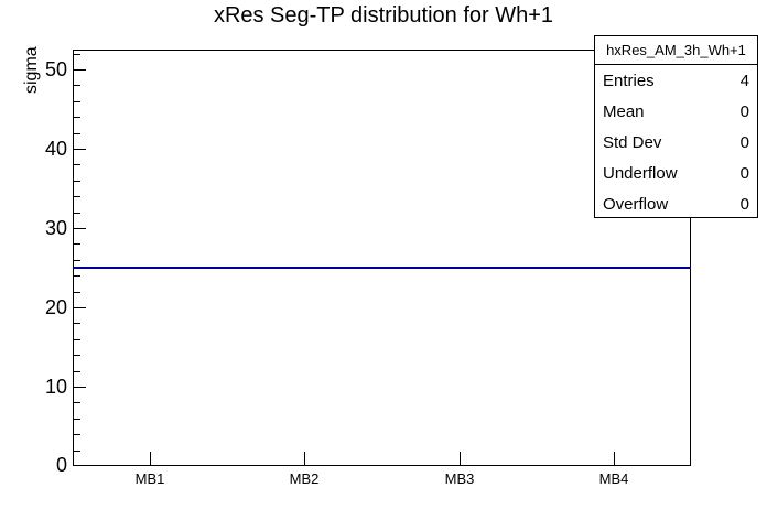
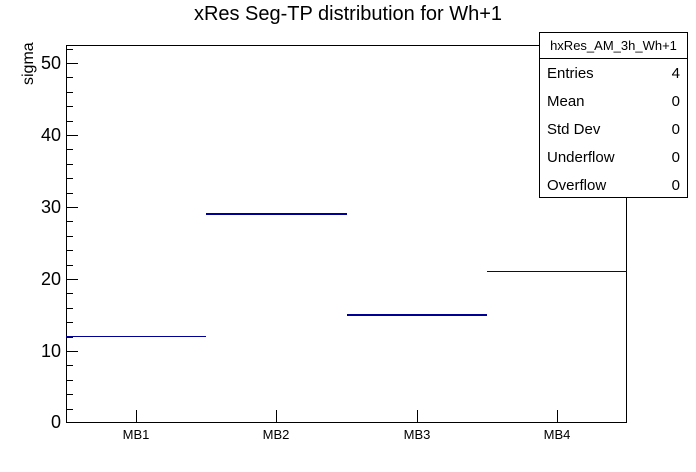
MB1: 25 -> 12
MB2: 25 -> 29
MB3: 25 -> 15
MB4: 25 -> 21
